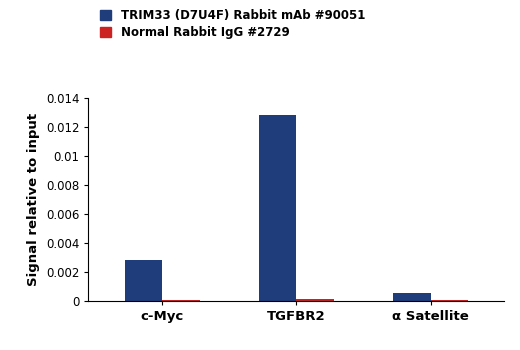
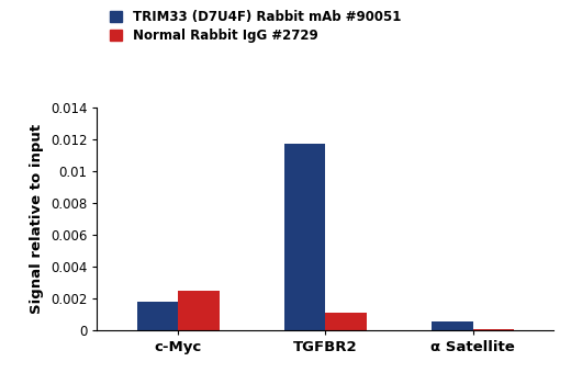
TRIM33 (D7U4F) Rabbit mAb #90051/c-Myc: 0.0029 -> 0.0018
Normal Rabbit IgG #2729/c-Myc: 0.0001 -> 0.0025
TRIM33 (D7U4F) Rabbit mAb #90051/TGFBR2: 0.0129 -> 0.0117
Normal Rabbit IgG #2729/TGFBR2: 0.0001 -> 0.0011
